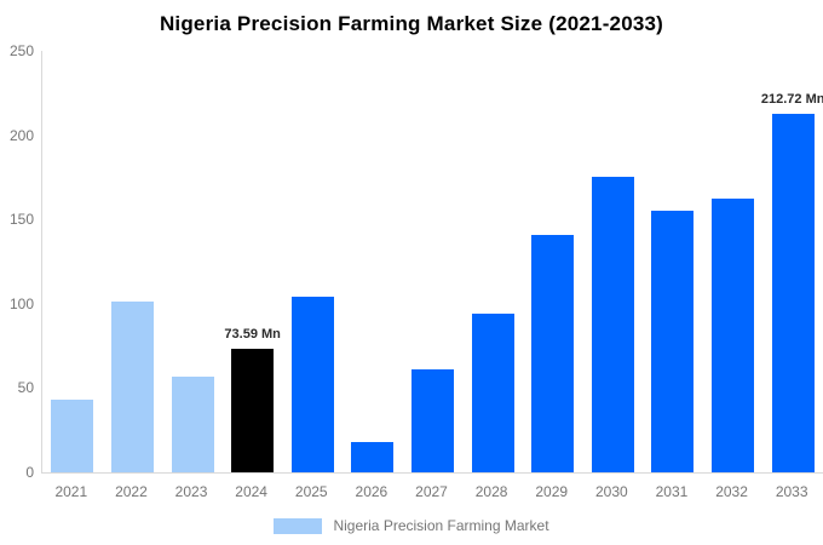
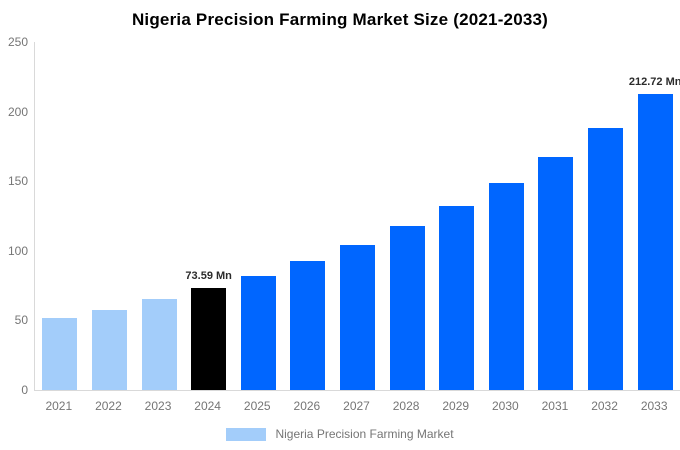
2021: 43 -> 52
2022: 101 -> 58
2023: 57 -> 66
2025: 104 -> 82
2026: 18 -> 93
2027: 61 -> 104
2028: 94 -> 118
2029: 141 -> 132
2030: 175 -> 149
2031: 155 -> 168
2032: 162 -> 188
